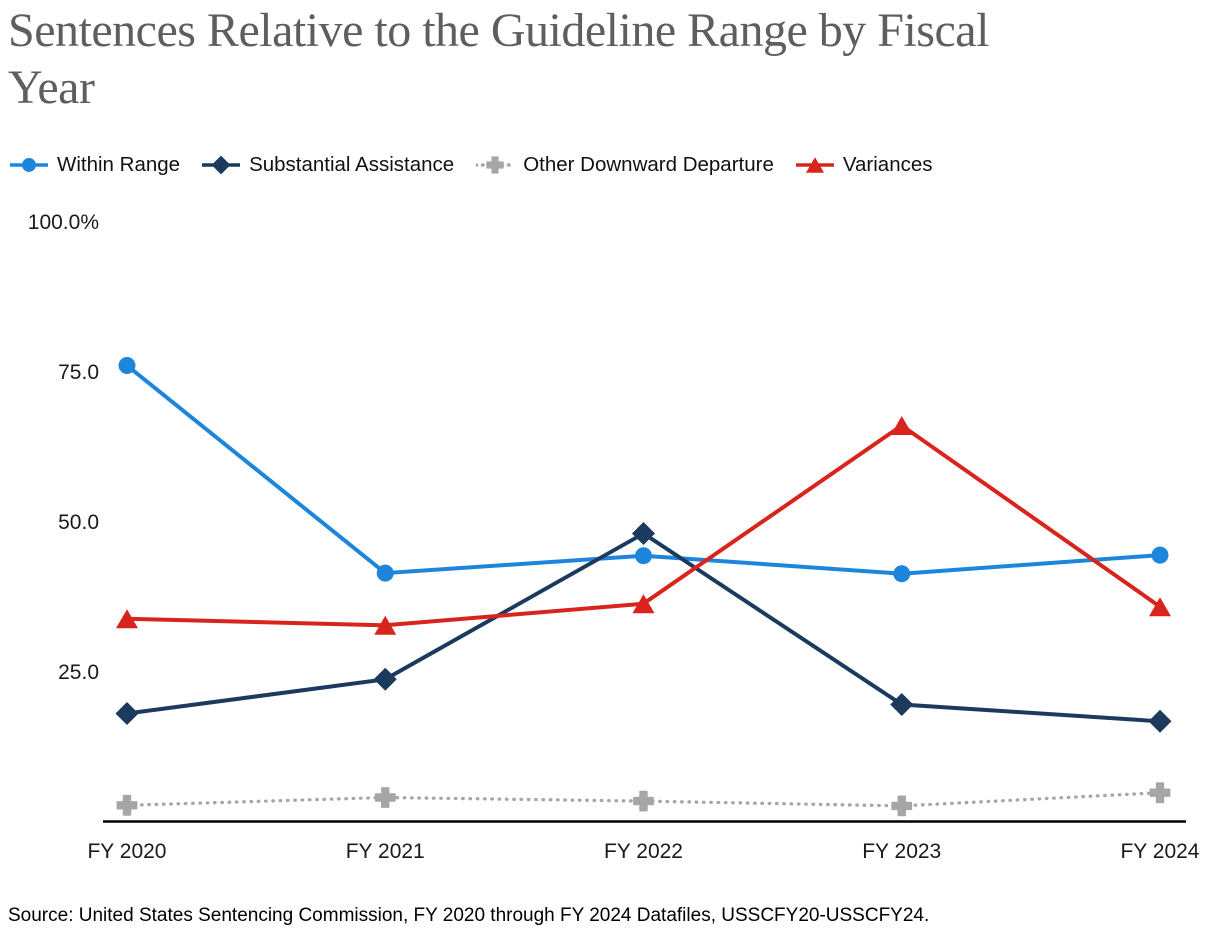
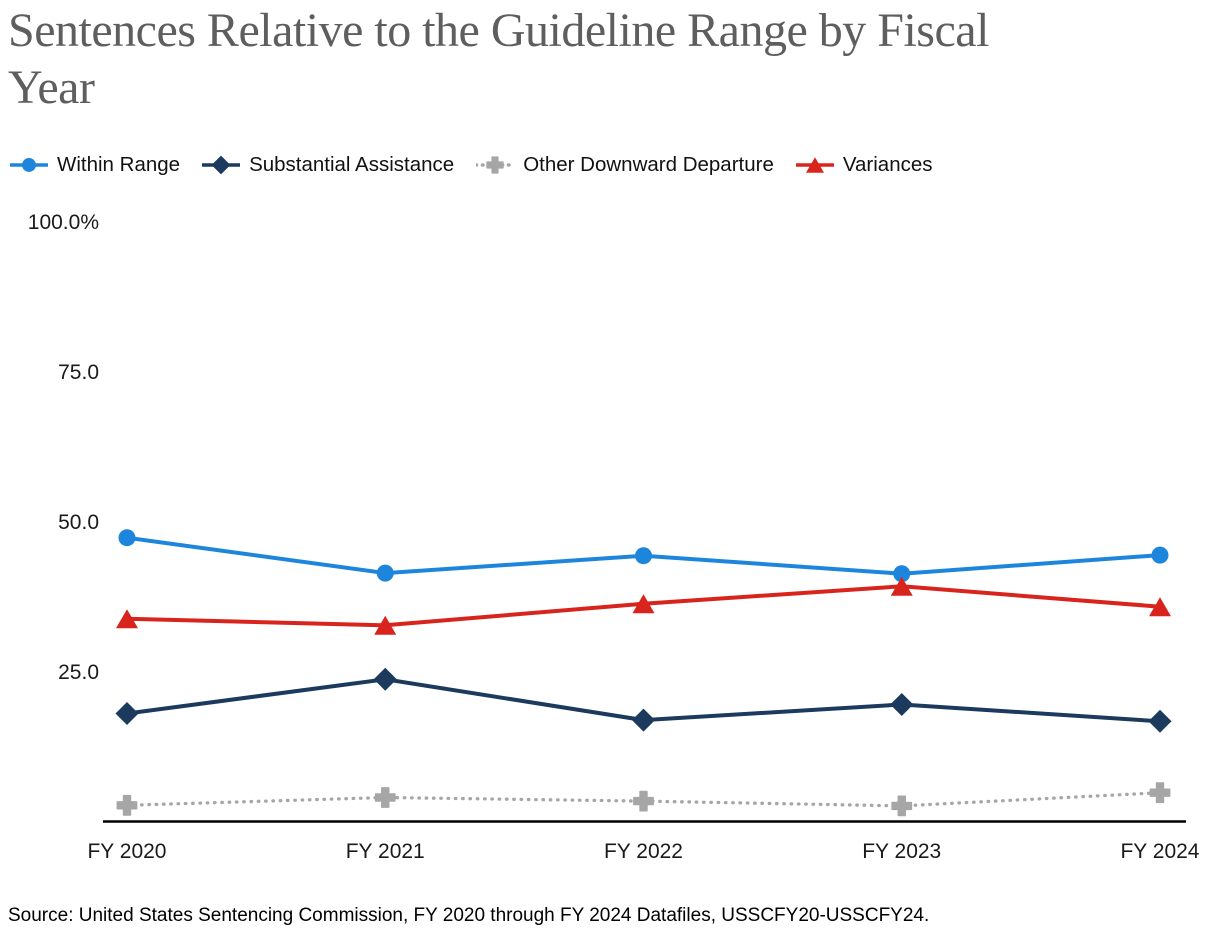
Within Range/FY 2020: 76% -> 47%
Substantial Assistance/FY 2022: 48% -> 17%
Variances/FY 2023: 66% -> 39%
